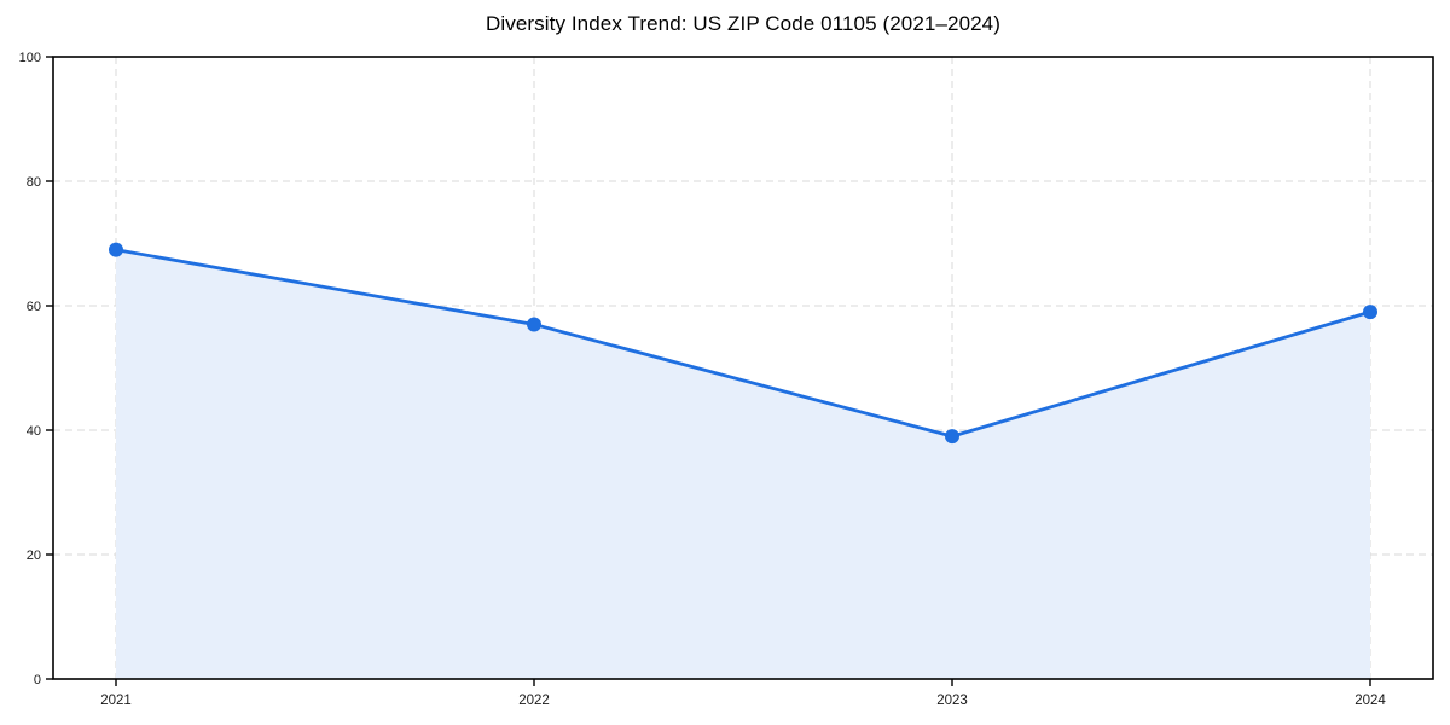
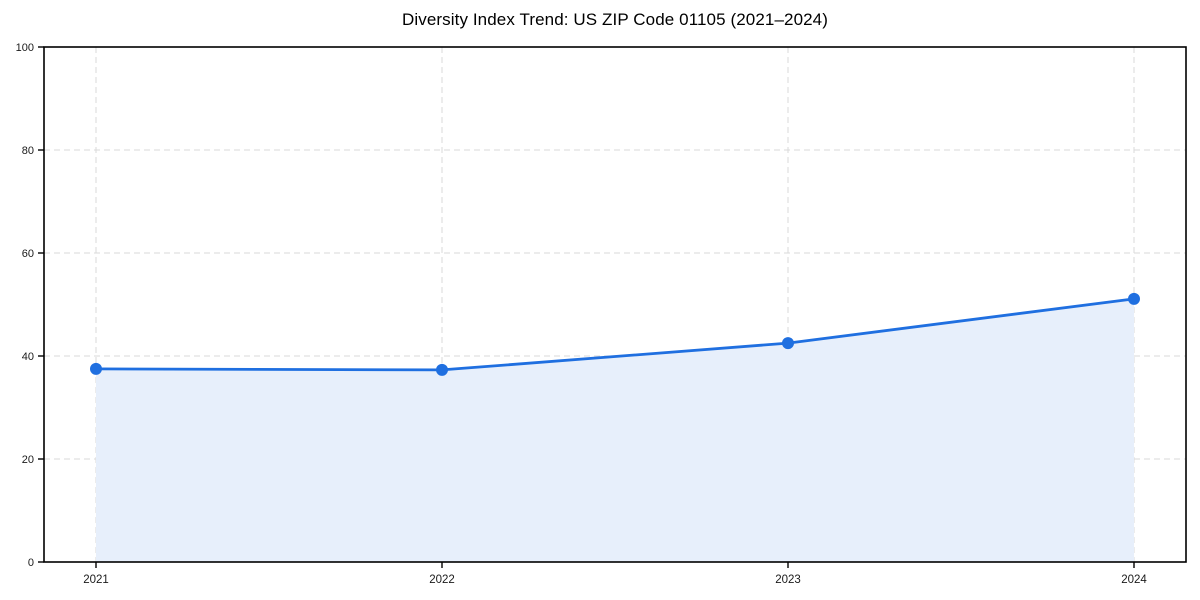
2021: 69 -> 38
2022: 57 -> 37
2023: 39 -> 42
2024: 59 -> 51
